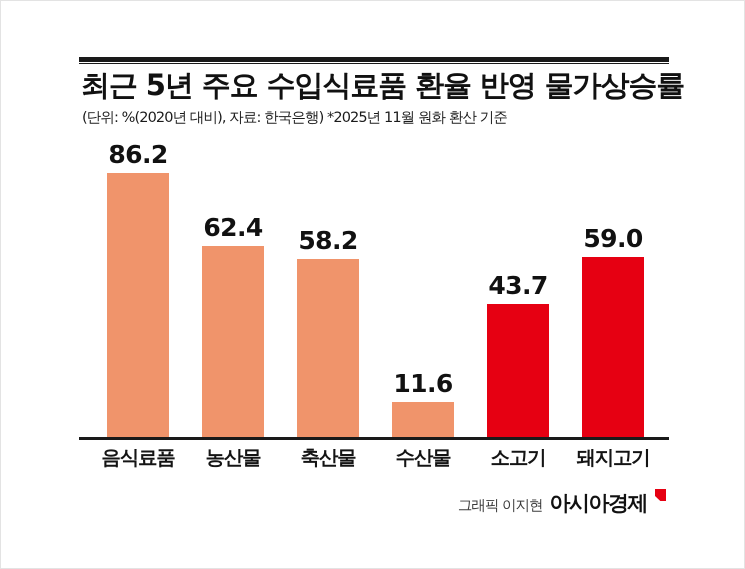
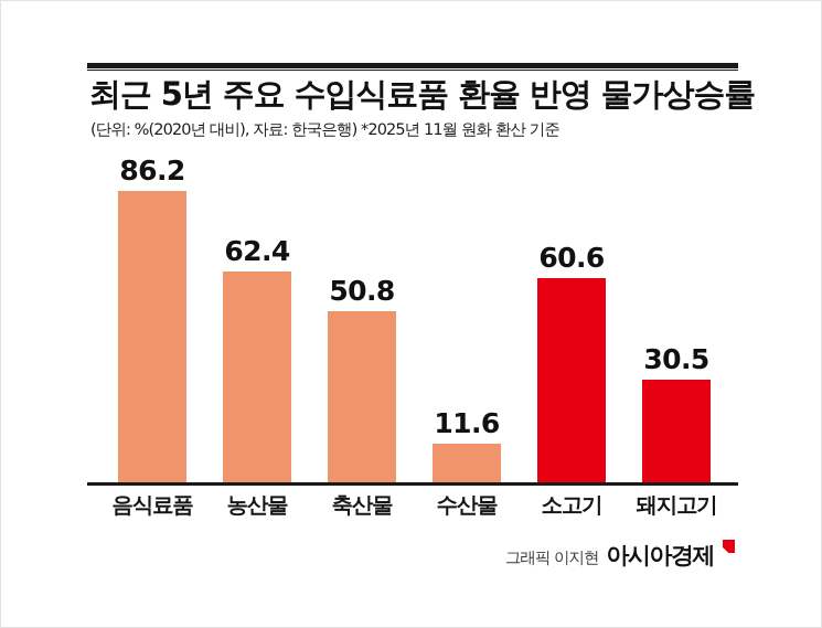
축산물: 58.2 -> 50.8
소고기: 43.7 -> 60.6
돼지고기: 59.0 -> 30.5
